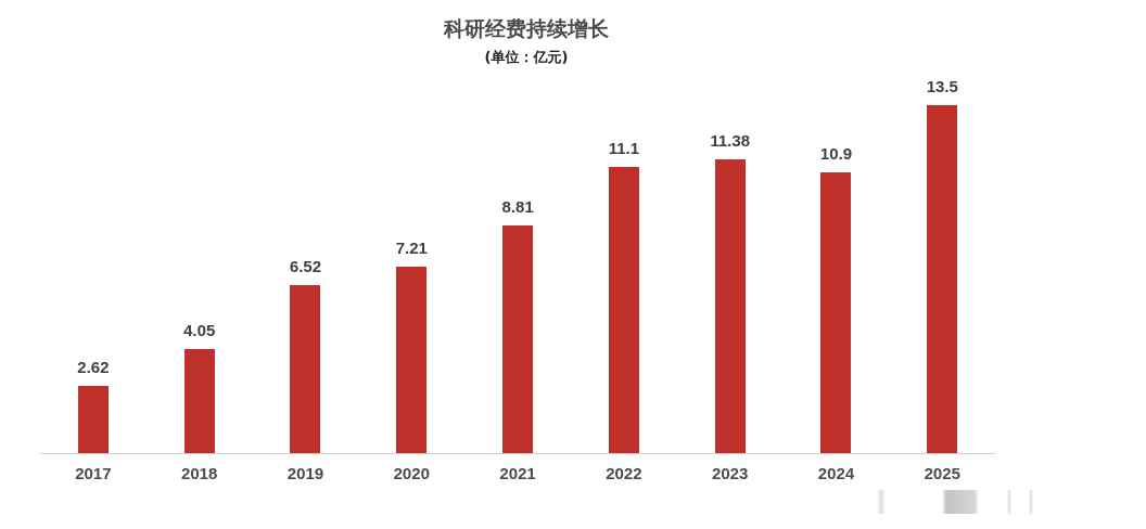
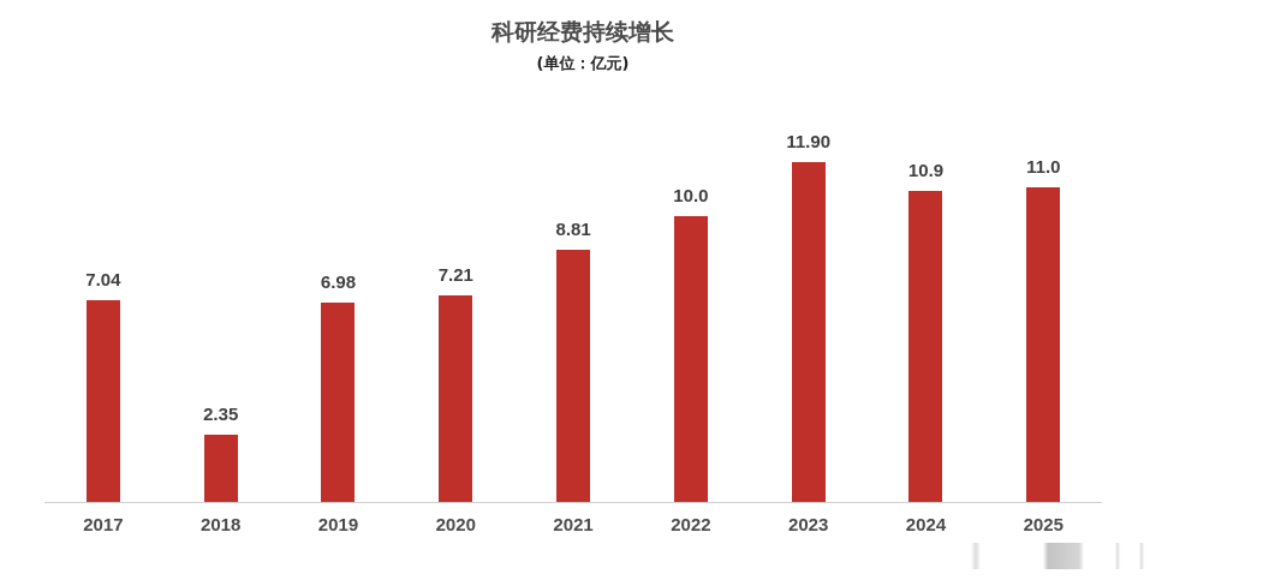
2017: 2.62 -> 7.04
2018: 4.05 -> 2.35
2019: 6.52 -> 6.98
2022: 11.1 -> 10.0
2023: 11.38 -> 11.90
2025: 13.5 -> 11.0
